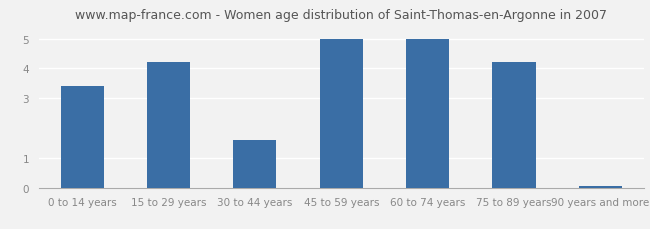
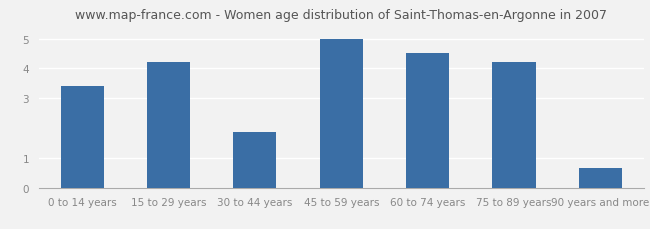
30 to 44 years: 1.60 -> 1.85
60 to 74 years: 5.00 -> 4.50
90 years and more: 0.05 -> 0.65
